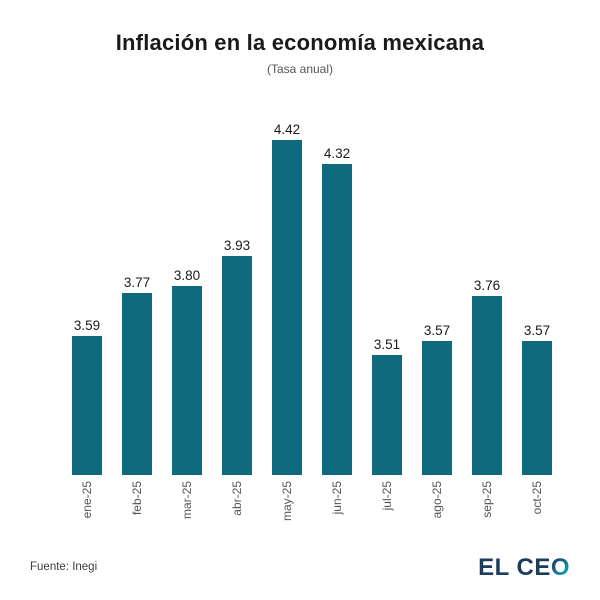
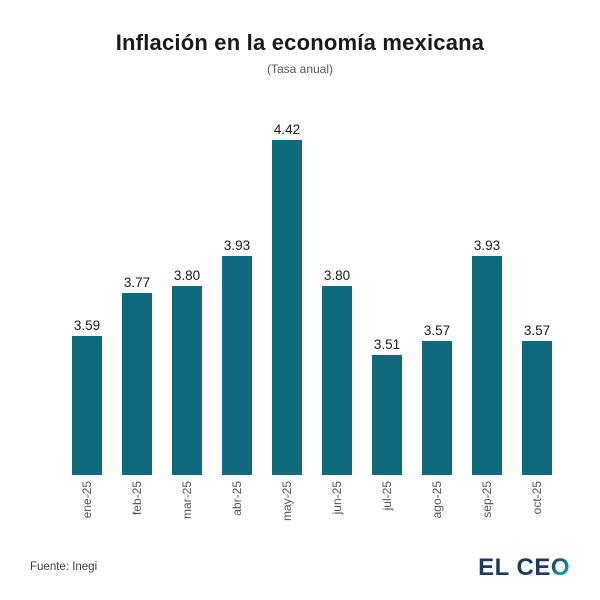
jun-25: 4.32 -> 3.80
sep-25: 3.76 -> 3.93
